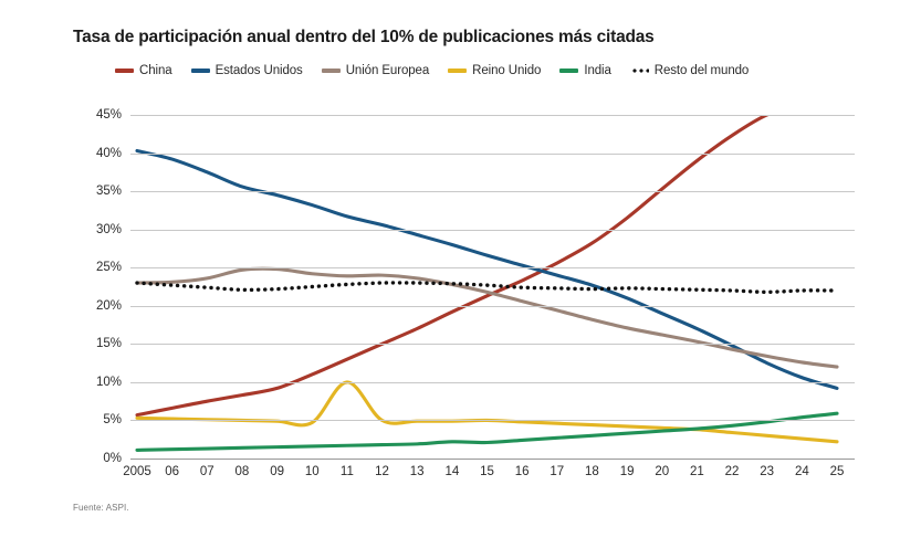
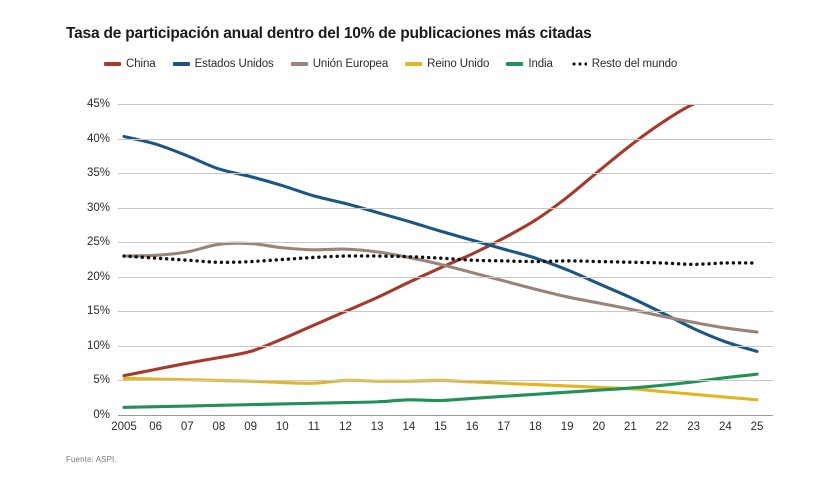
Reino Unido/11: 10% -> 5%
